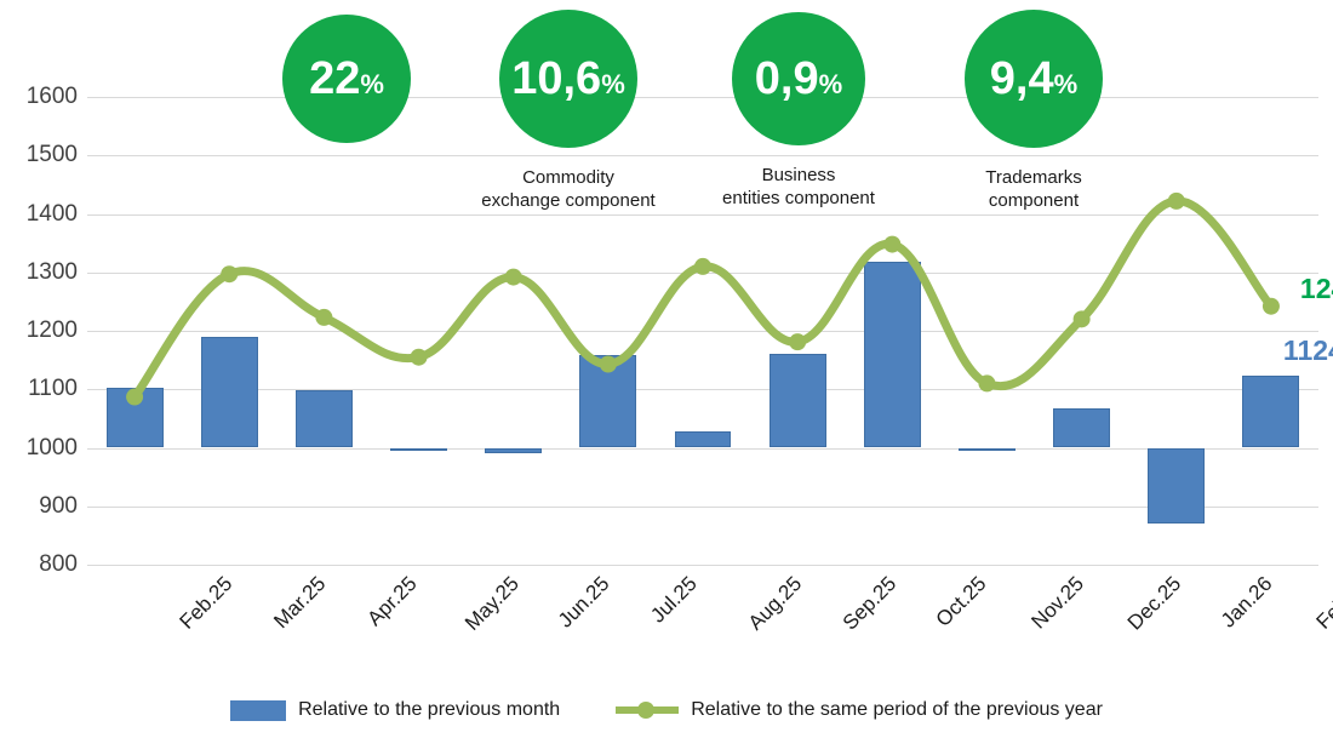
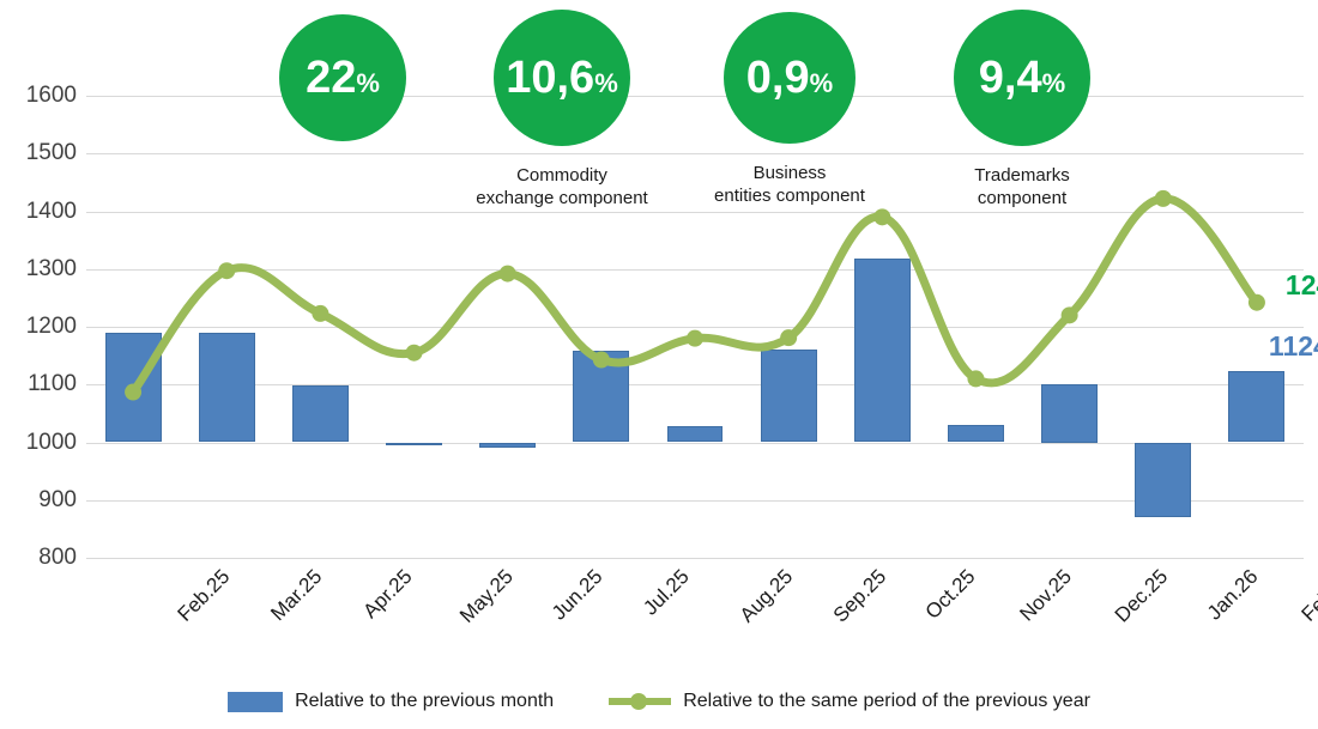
Relative to the previous month/Feb.25: 1100 -> 1190
Relative to the same period of the previous year/Aug.25: 1310 -> 1180
Relative to the same period of the previous year/Oct.25: 1350 -> 1390
Relative to the previous month/Nov.25: 1000 -> 1030
Relative to the previous month/Dec.25: 1070 -> 1100
